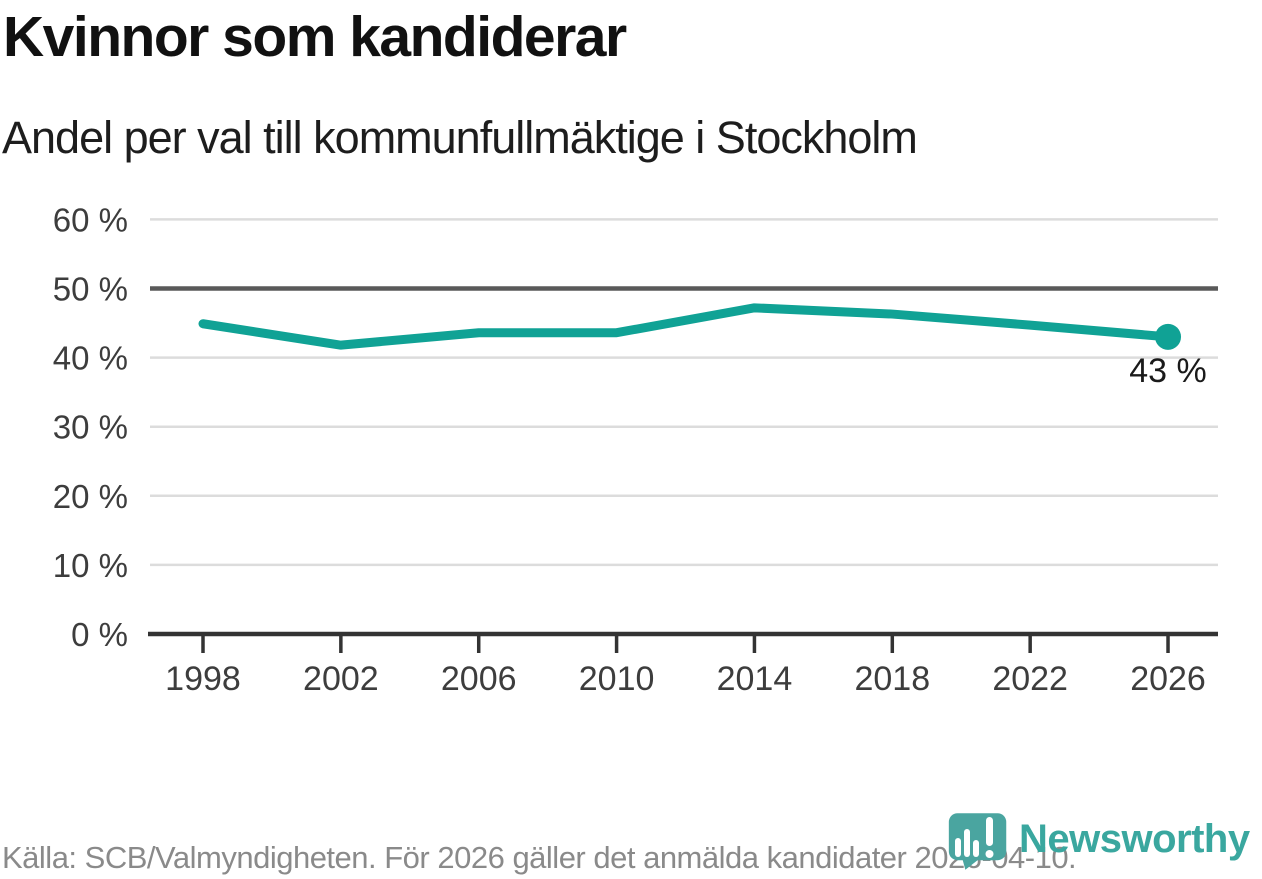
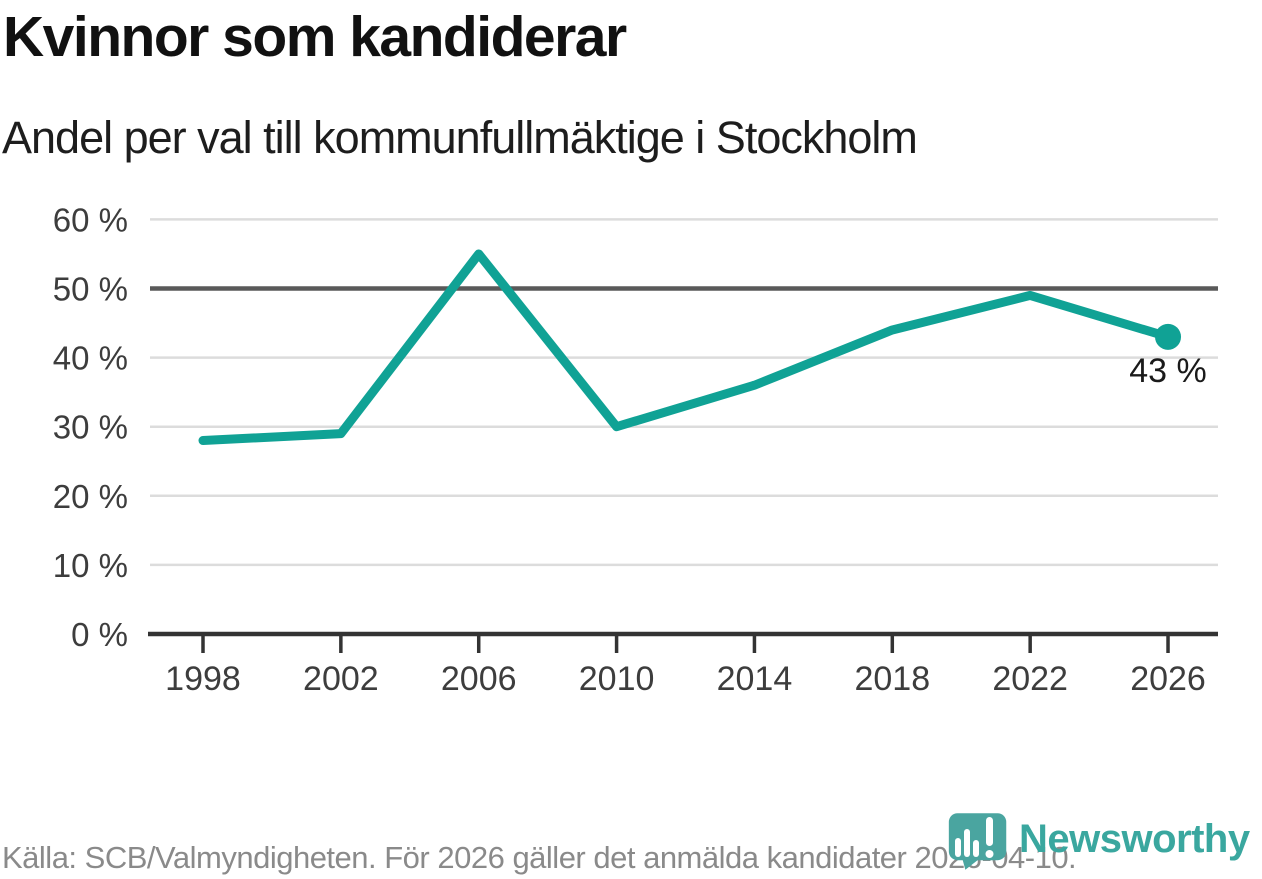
1998: 45% -> 28%
2002: 42% -> 29%
2006: 44% -> 55%
2010: 44% -> 30%
2014: 47% -> 36%
2018: 46% -> 44%
2022: 45% -> 49%
